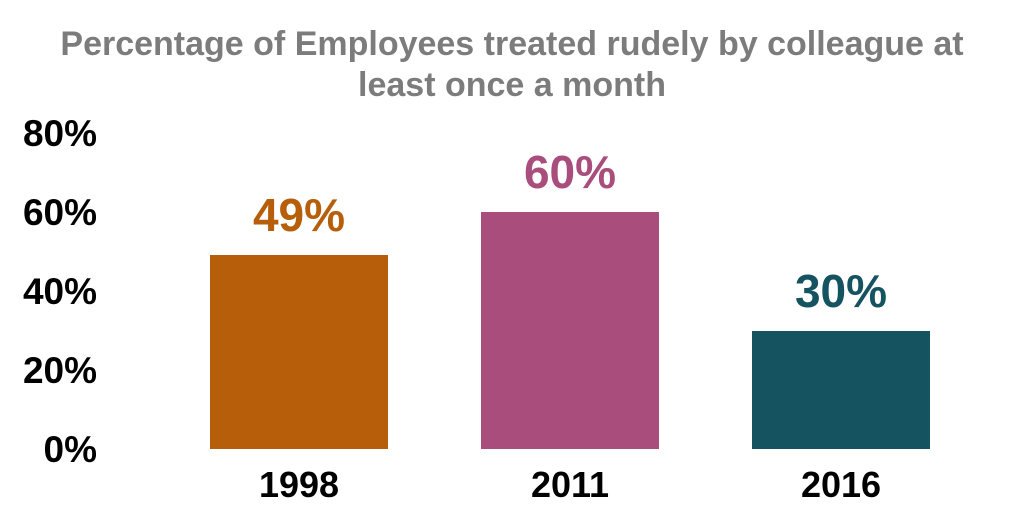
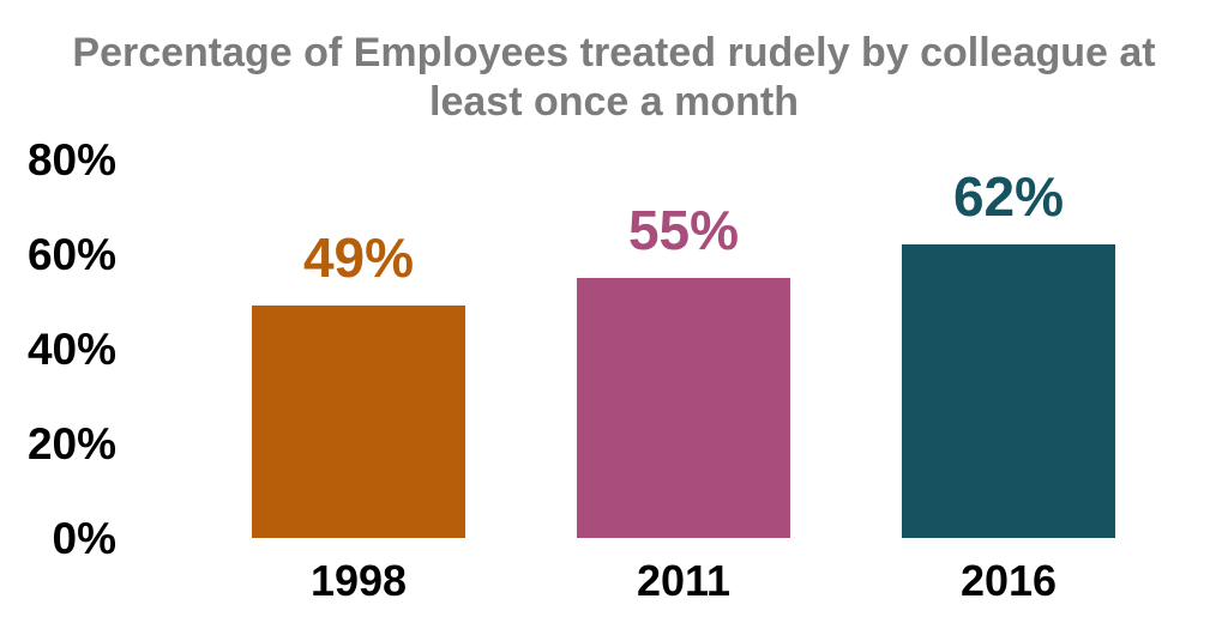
2011: 60% -> 55%
2016: 30% -> 62%
